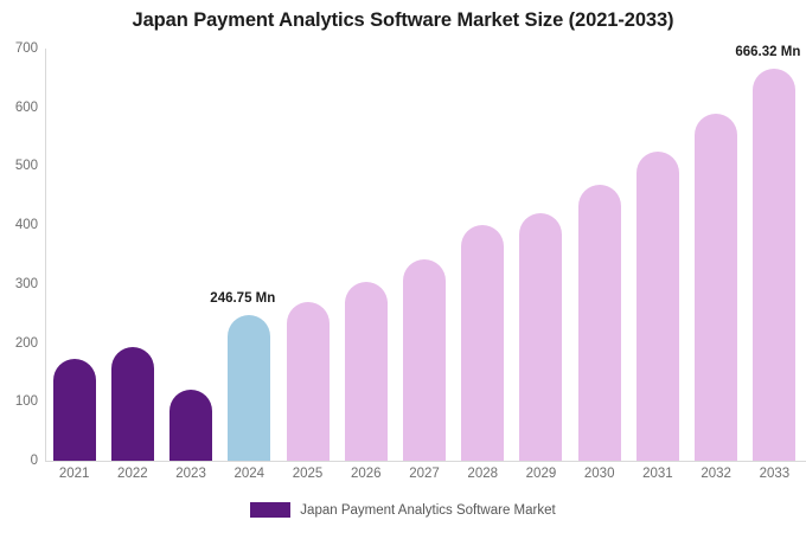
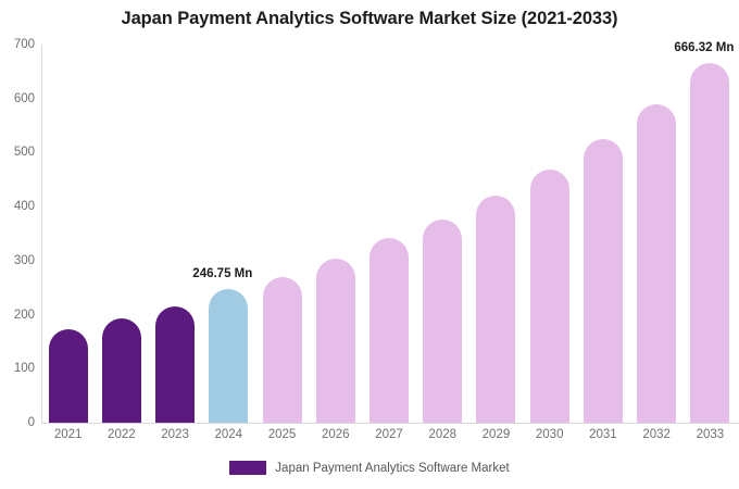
2023: 120 -> 220
2028: 400 -> 380
